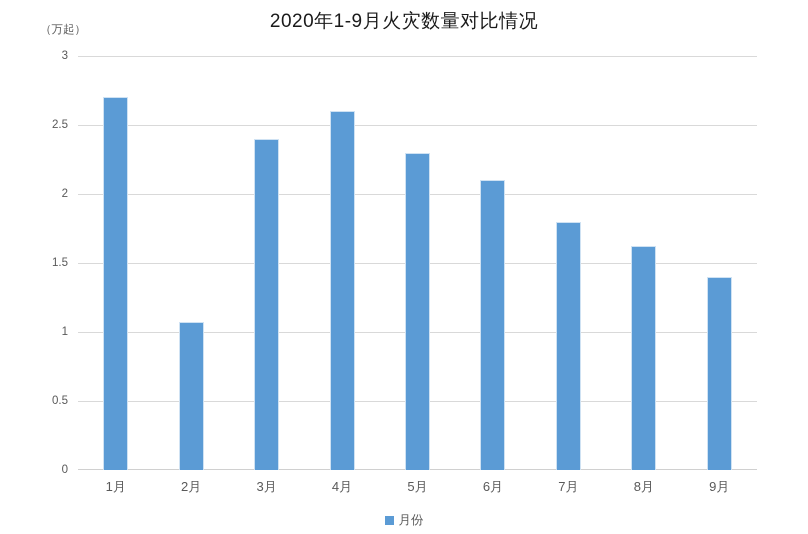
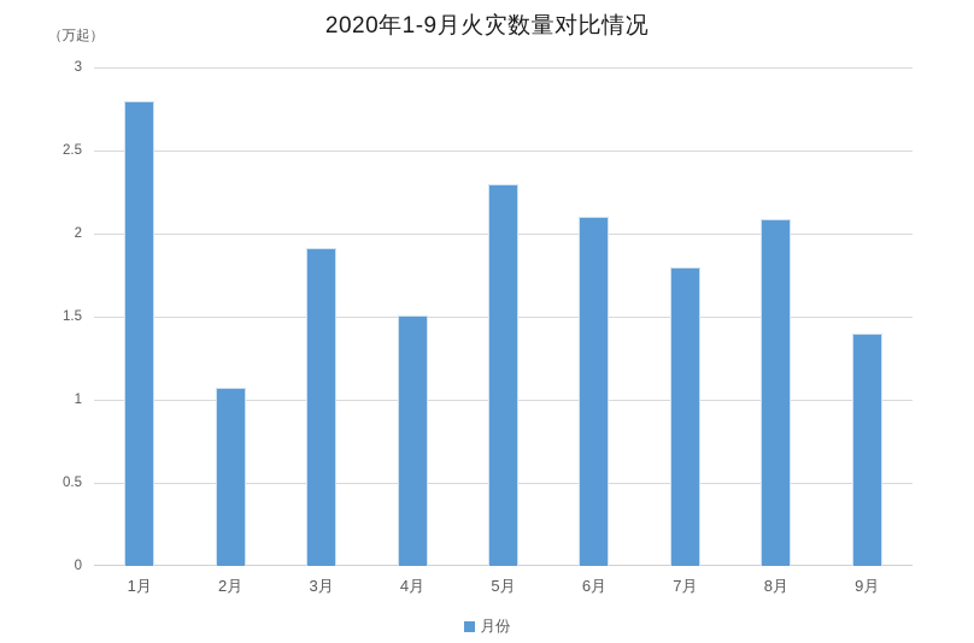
1月: 2.70 -> 2.80
3月: 2.40 -> 1.91
4月: 2.60 -> 1.51
8月: 1.62 -> 2.09
